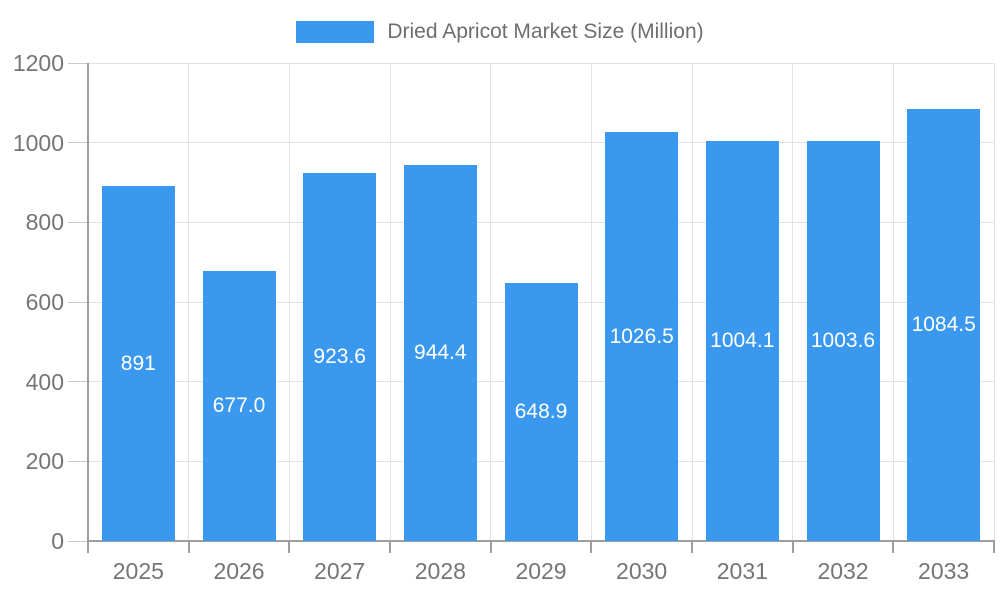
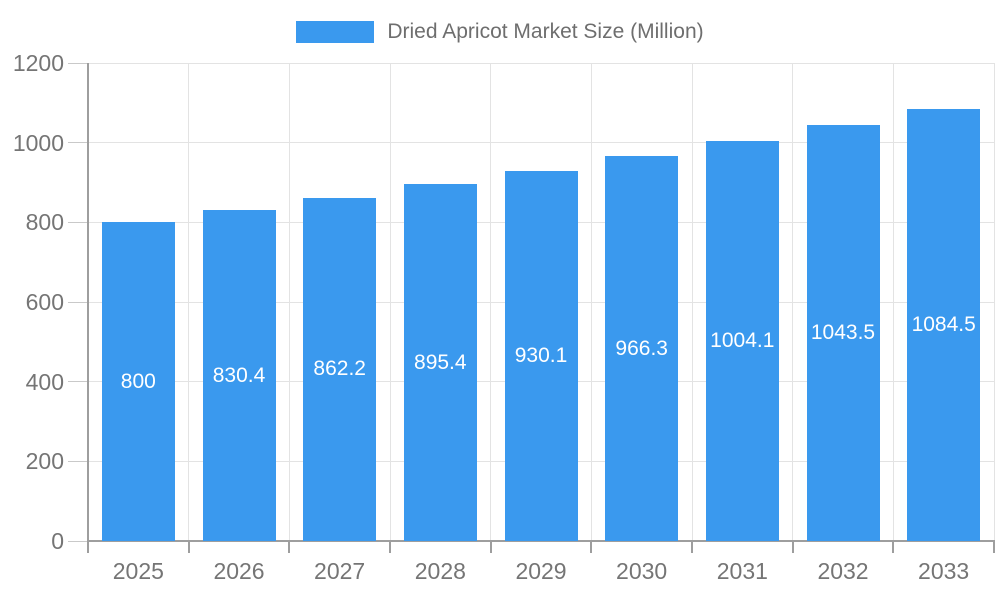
2025: 891 -> 800
2026: 677.0 -> 830.4
2027: 923.6 -> 862.2
2028: 944.4 -> 895.4
2029: 648.9 -> 930.1
2030: 1026.5 -> 966.3
2032: 1003.6 -> 1043.5
